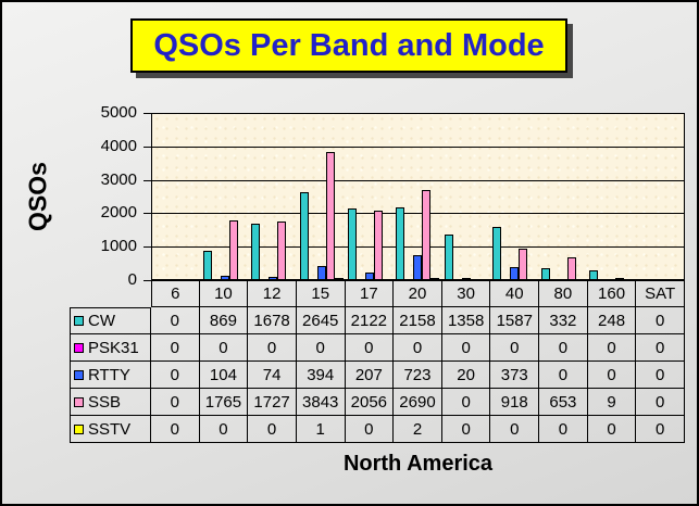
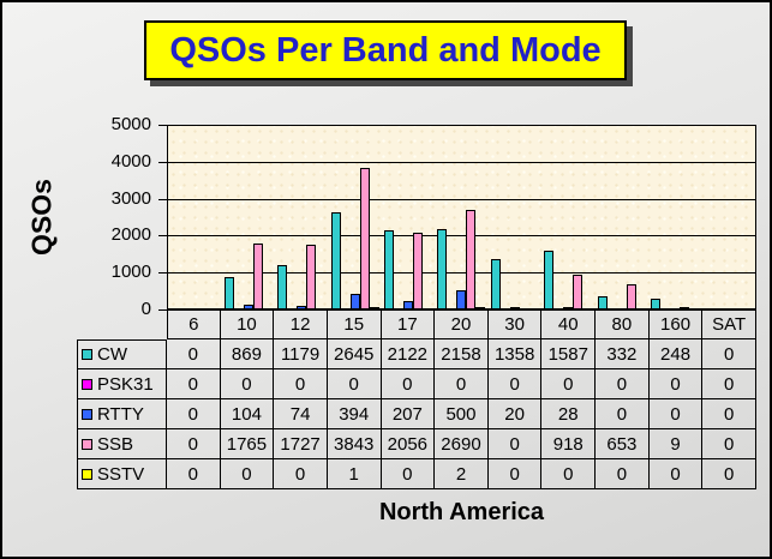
CW/12: 1678 -> 1179
RTTY/20: 723 -> 500
RTTY/40: 373 -> 28
